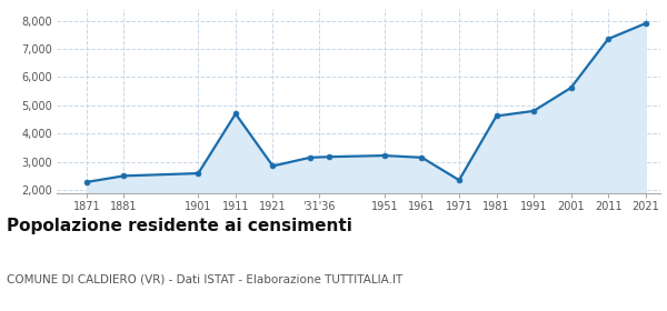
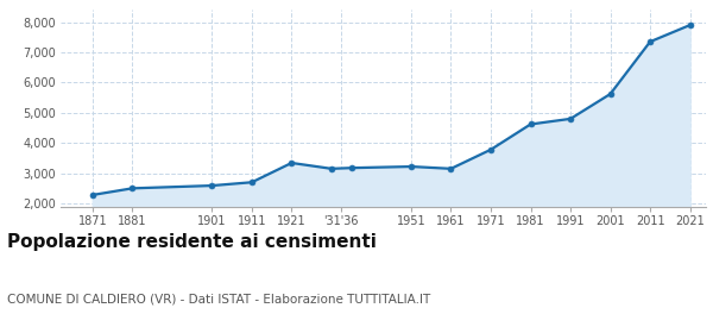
1911: 4,700 -> 2,700
1921: 2,850 -> 3,340
1971: 2,350 -> 3,780
